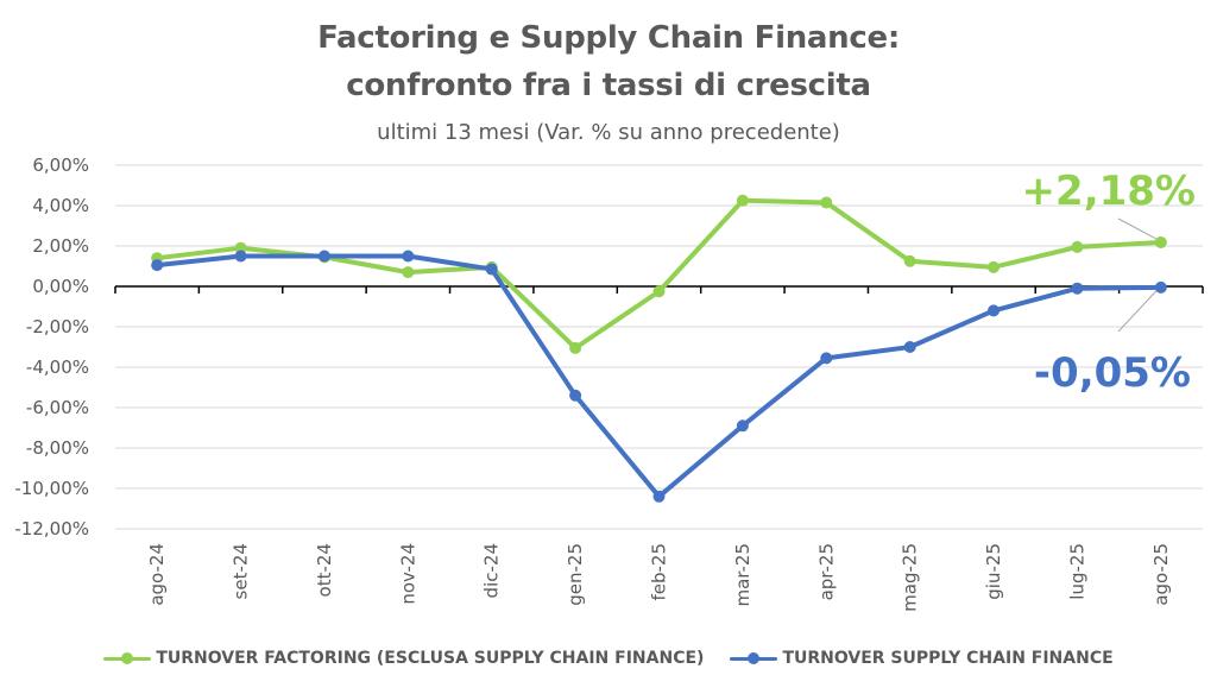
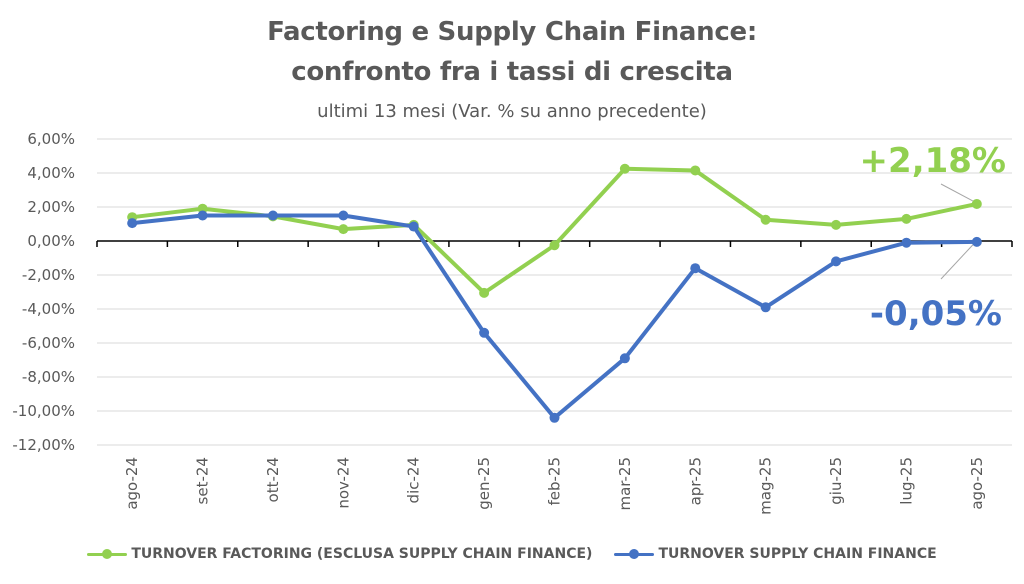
TURNOVER SUPPLY CHAIN FINANCE/apr-25: -3,5% -> -1,6%
TURNOVER SUPPLY CHAIN FINANCE/mag-25: -3,0% -> -3,9%
TURNOVER FACTORING (ESCLUSA SUPPLY CHAIN FINANCE)/lug-25: 1,9% -> 1,3%
